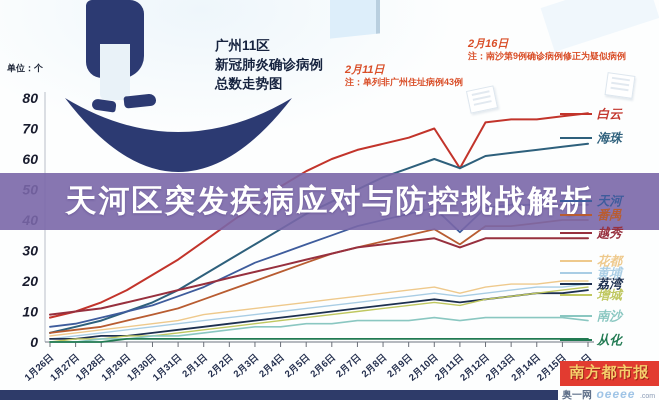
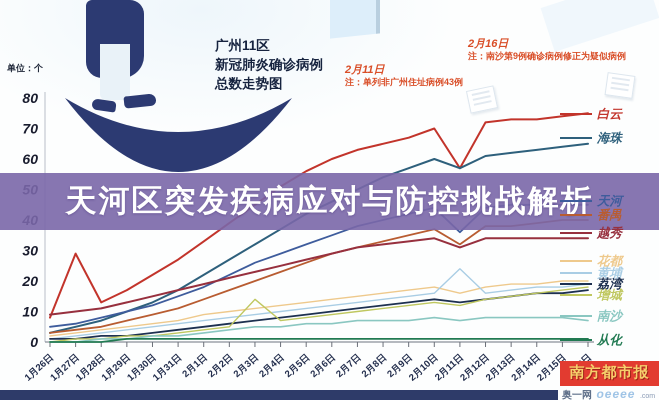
白云/1月27日: 10 -> 29
增城/2月3日: 6 -> 14
黄埔/2月11日: 15 -> 24
